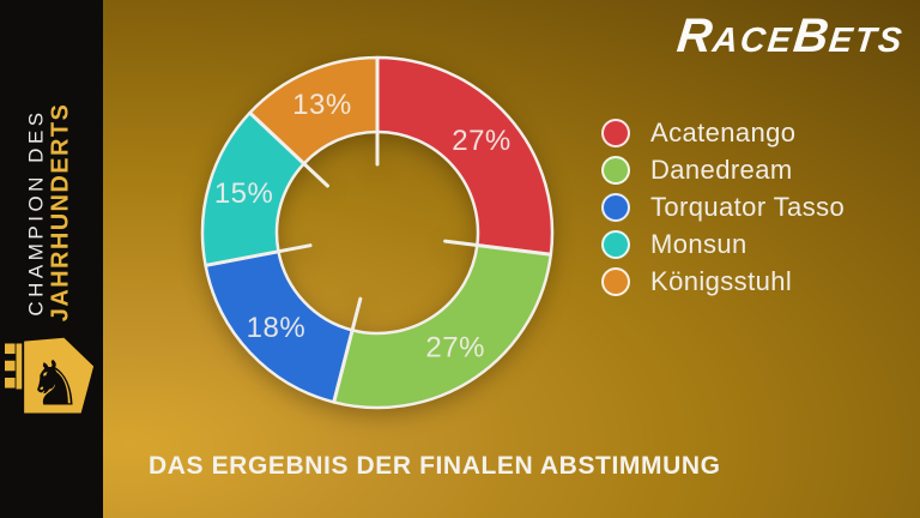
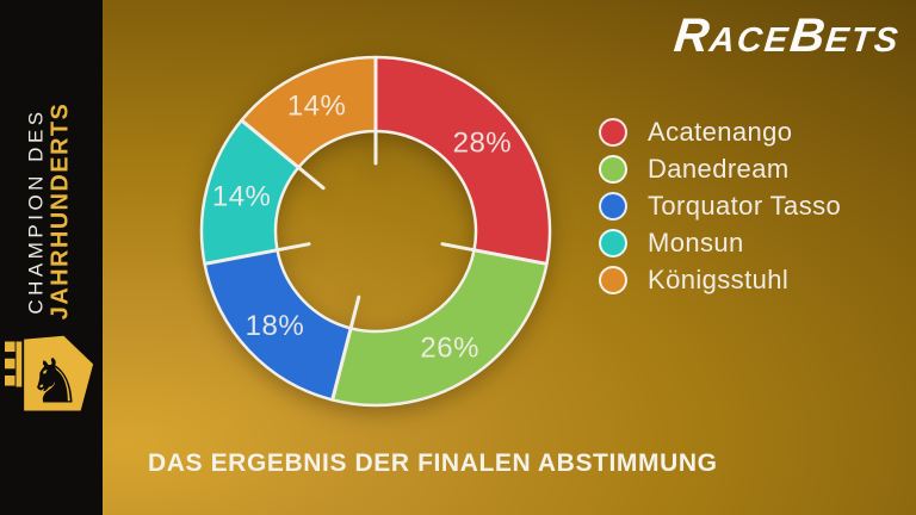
Acatenango: 27% -> 28%
Danedream: 27% -> 26%
Monsun: 15% -> 14%
Königsstuhl: 13% -> 14%
